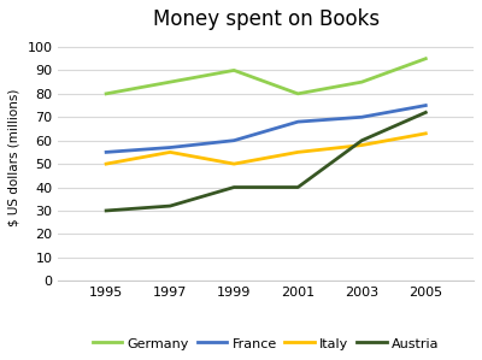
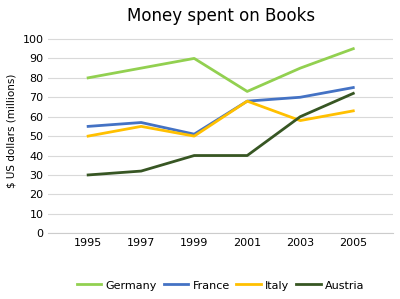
France/1999: 60 -> 51
Germany/2001: 80 -> 73
Italy/2001: 55 -> 68
